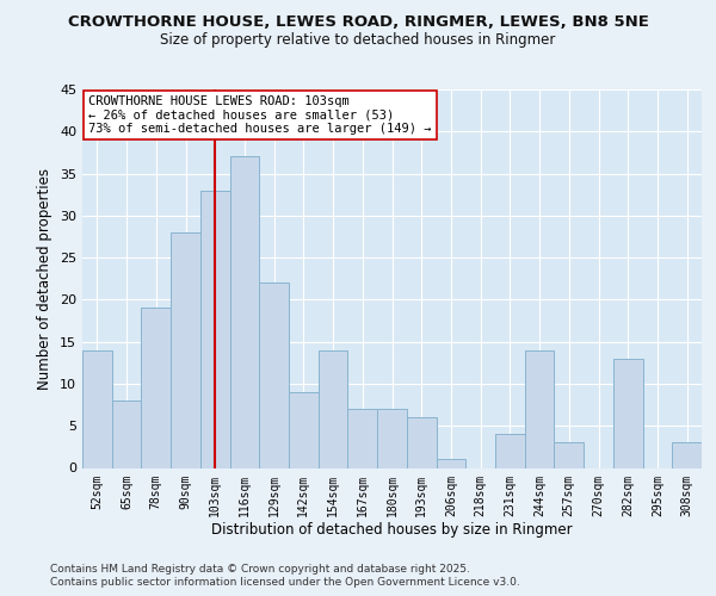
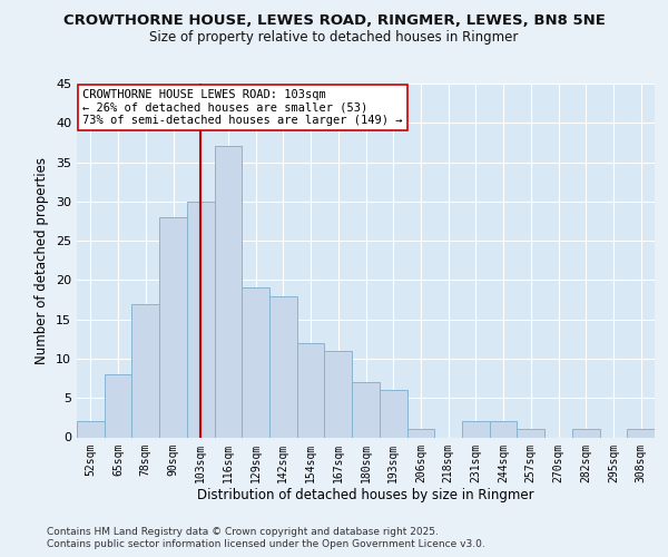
52sqm: 14 -> 2
78sqm: 19 -> 17
103sqm: 33 -> 30
129sqm: 22 -> 19
142sqm: 9 -> 18
154sqm: 14 -> 12
167sqm: 7 -> 11
231sqm: 4 -> 2
244sqm: 14 -> 2
257sqm: 3 -> 1
282sqm: 13 -> 1
308sqm: 3 -> 1
